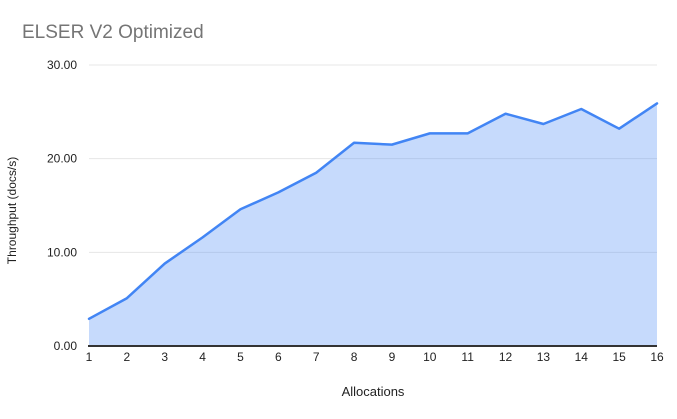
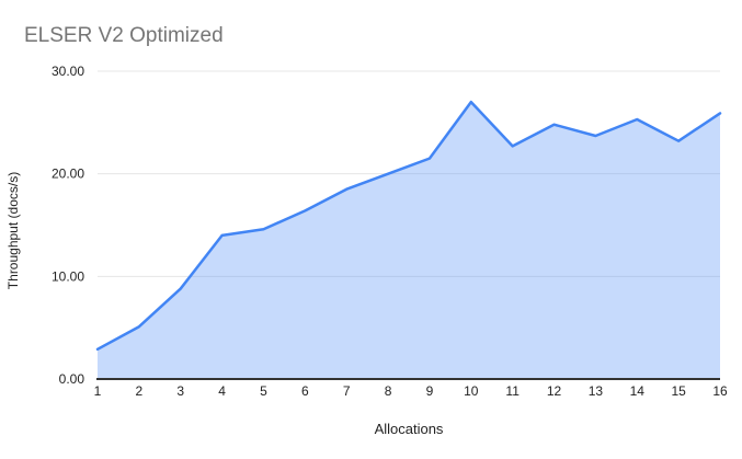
4: 12 -> 14
8: 22 -> 20
10: 23 -> 27
